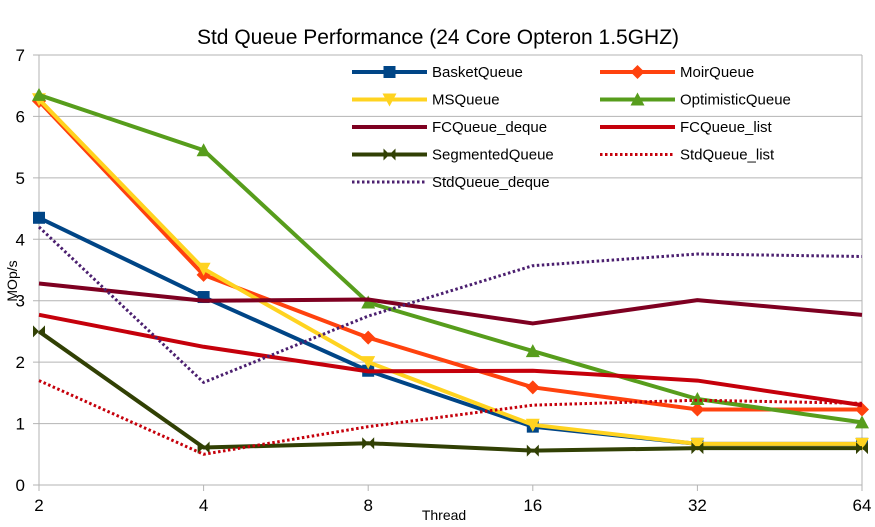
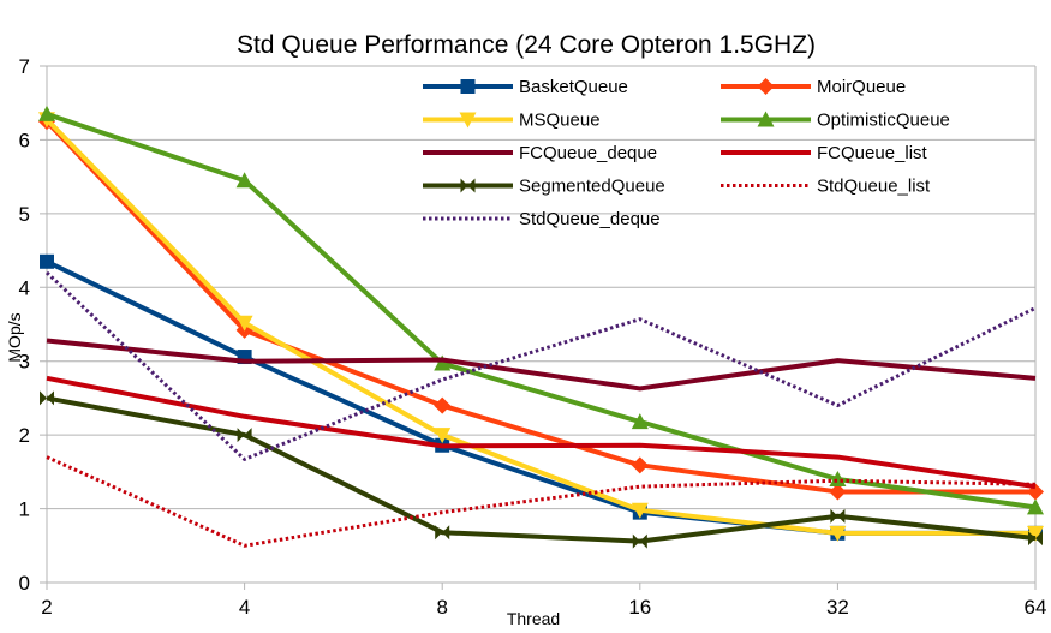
SegmentedQueue/4: 0.6 -> 2.0
SegmentedQueue/32: 0.6 -> 0.9
StdQueue_deque/32: 3.8 -> 2.4
